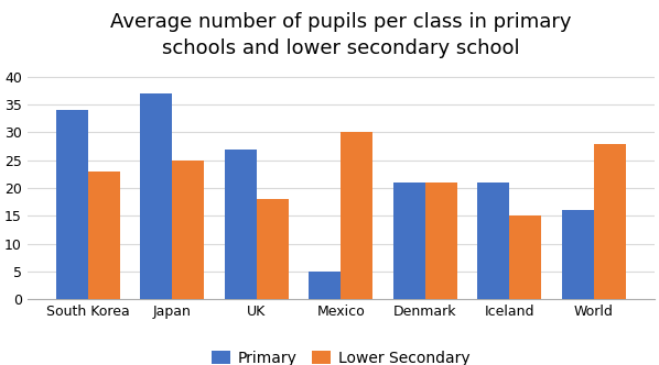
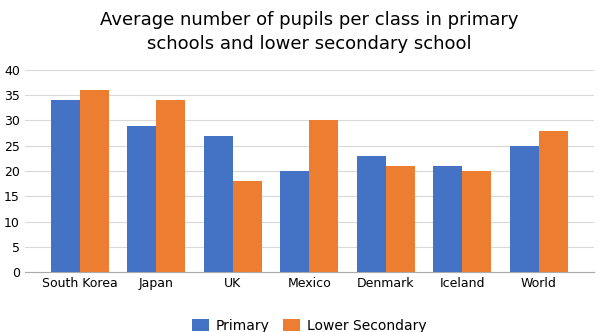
Lower Secondary/South Korea: 23 -> 36
Primary/Japan: 37 -> 29
Lower Secondary/Japan: 25 -> 34
Primary/Mexico: 5 -> 20
Primary/Denmark: 21 -> 23
Lower Secondary/Iceland: 15 -> 20
Primary/World: 16 -> 25
